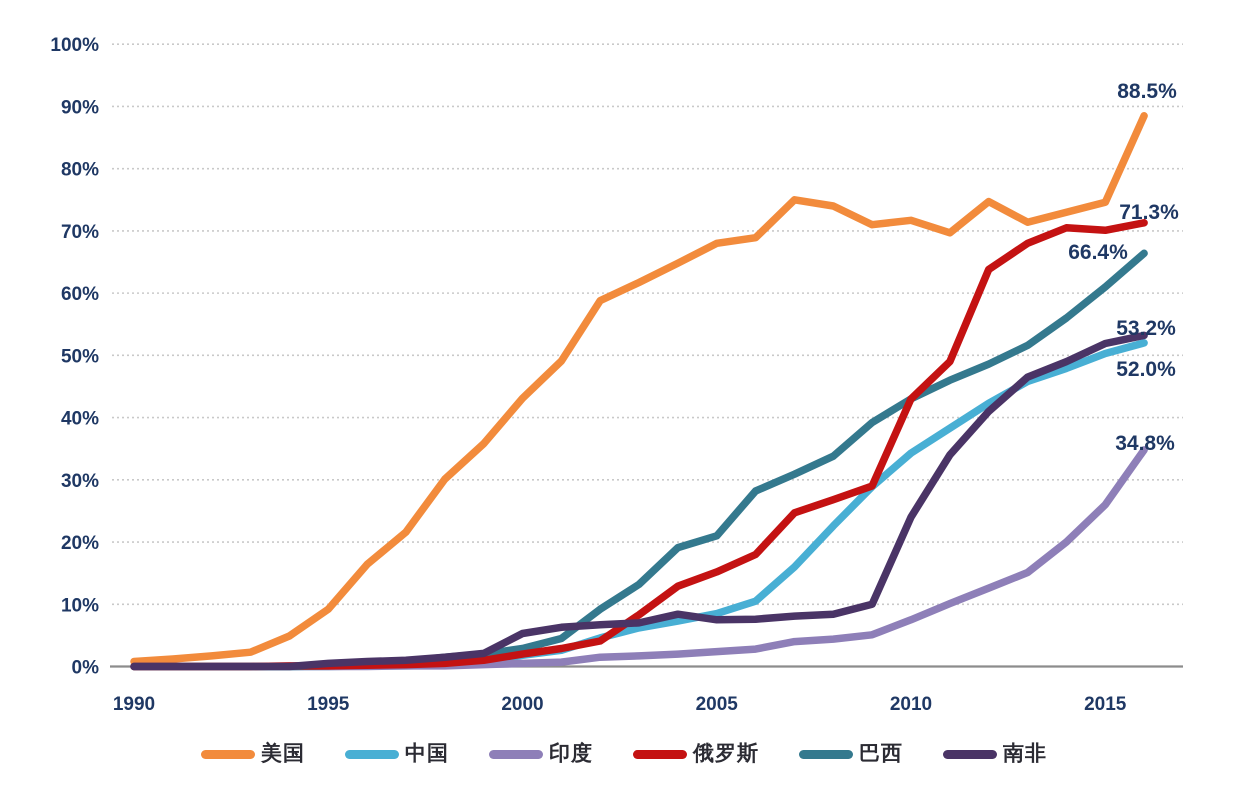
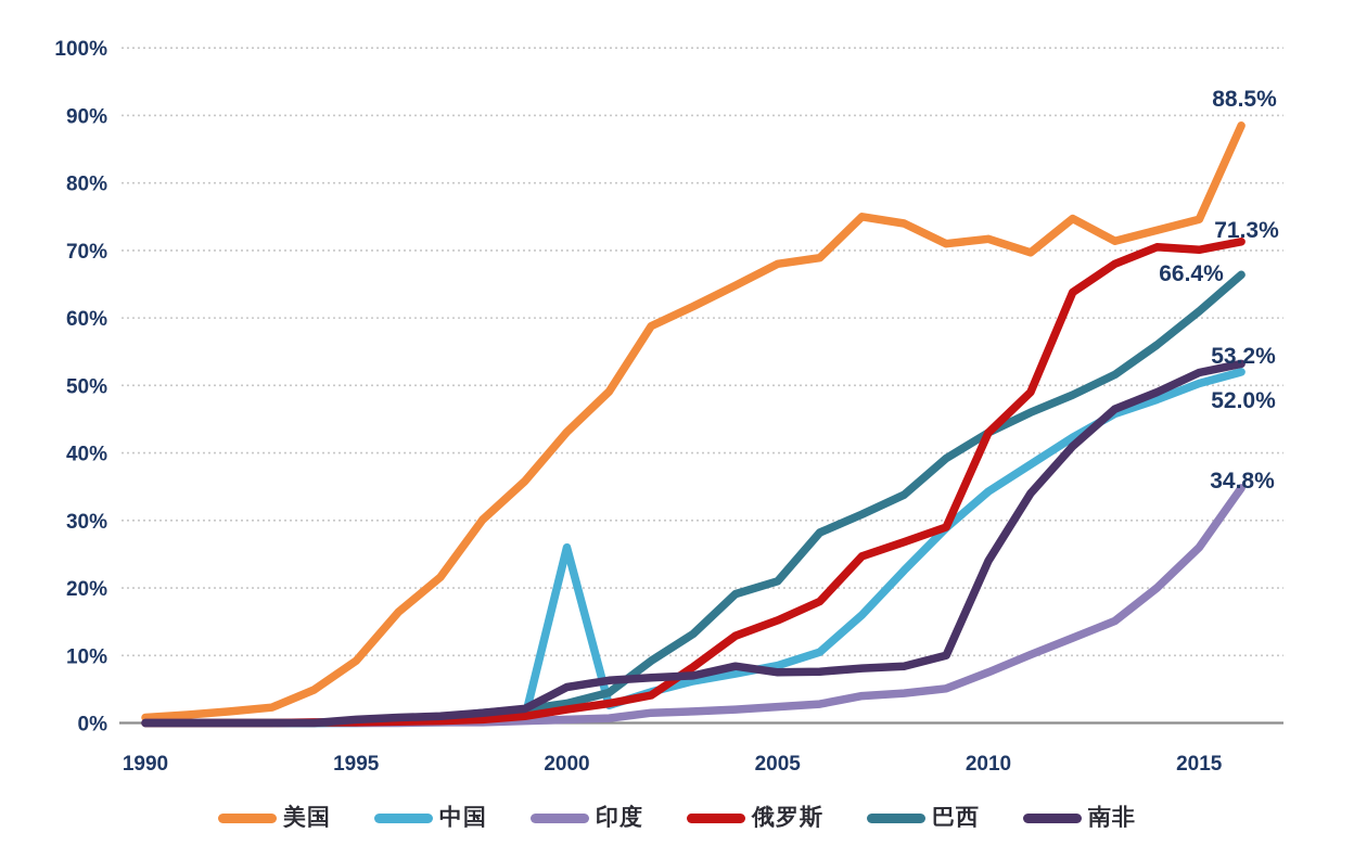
中国/2000: 2% -> 26%
